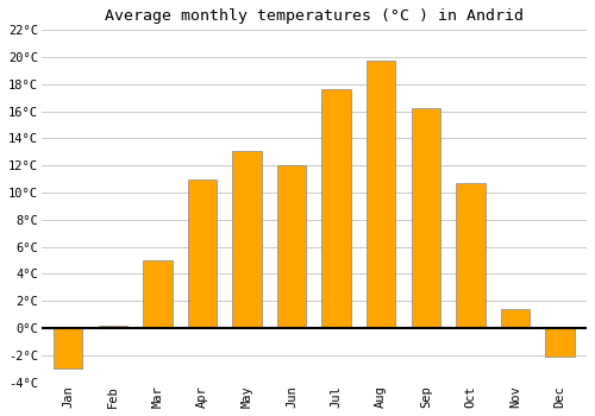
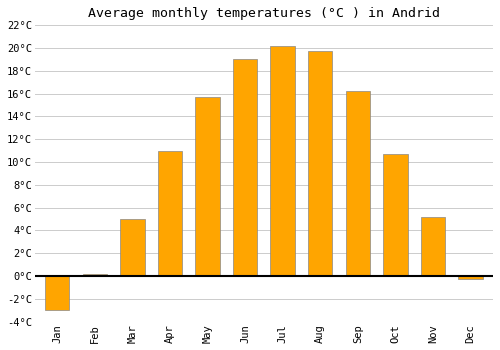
May: 13.1°C -> 15.7°C
Jun: 12.0°C -> 19.0°C
Jul: 17.6°C -> 20.2°C
Nov: 1.4°C -> 5.2°C
Dec: -2.1°C -> -0.3°C
